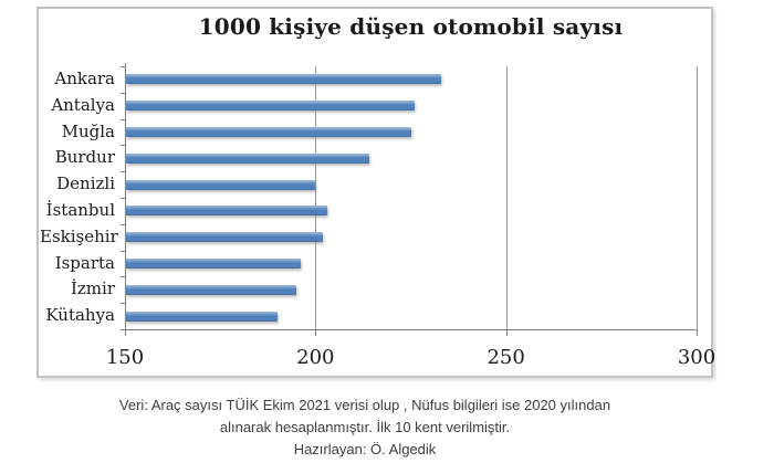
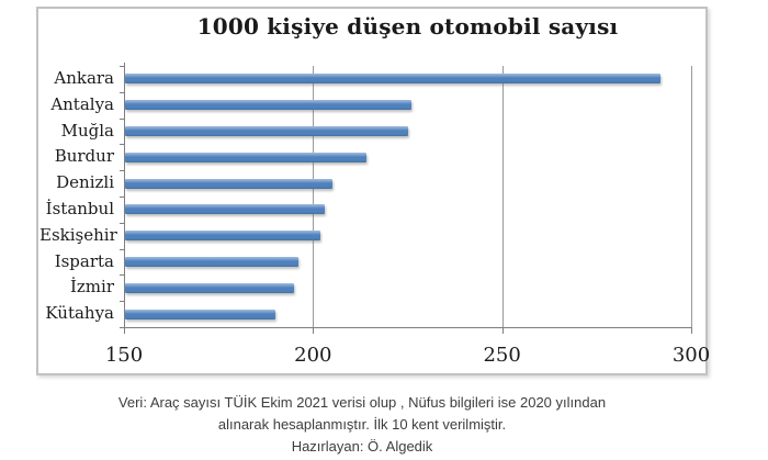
Ankara: 233 -> 292
Denizli: 200 -> 205
